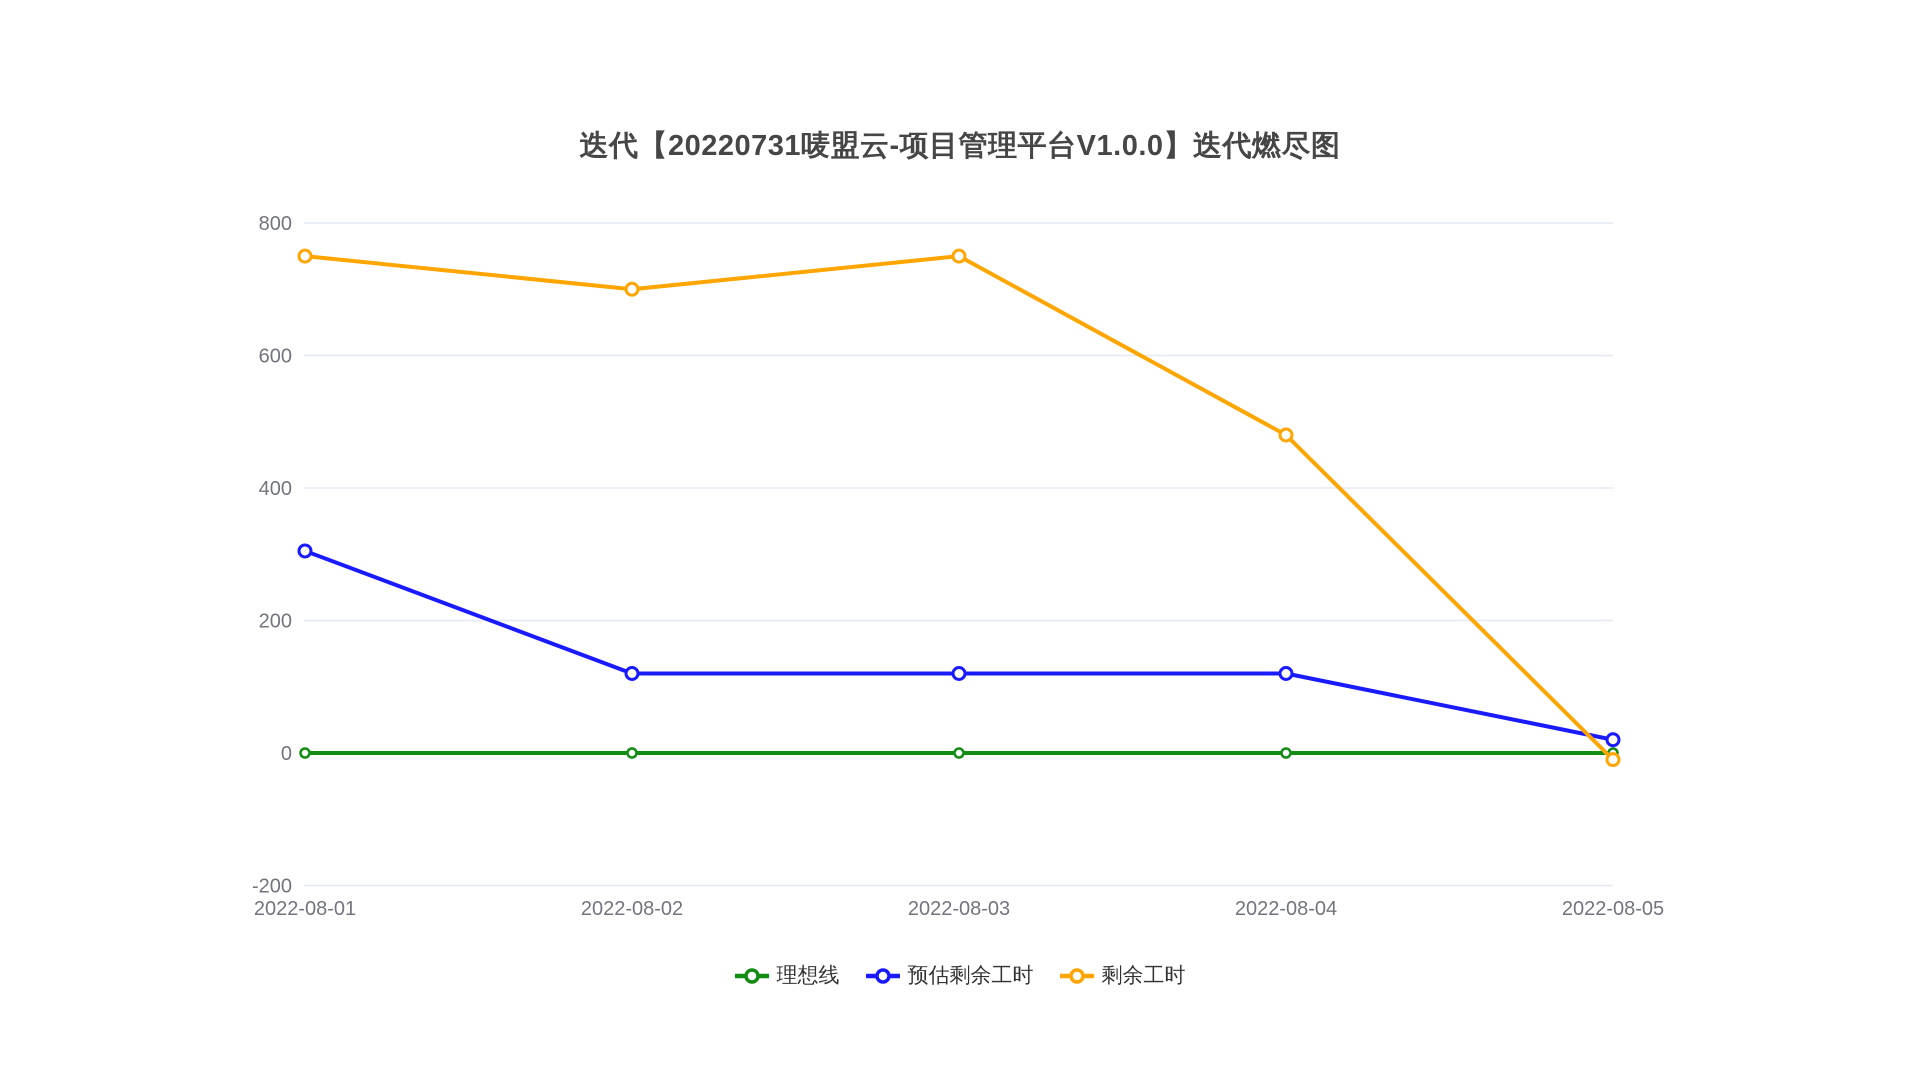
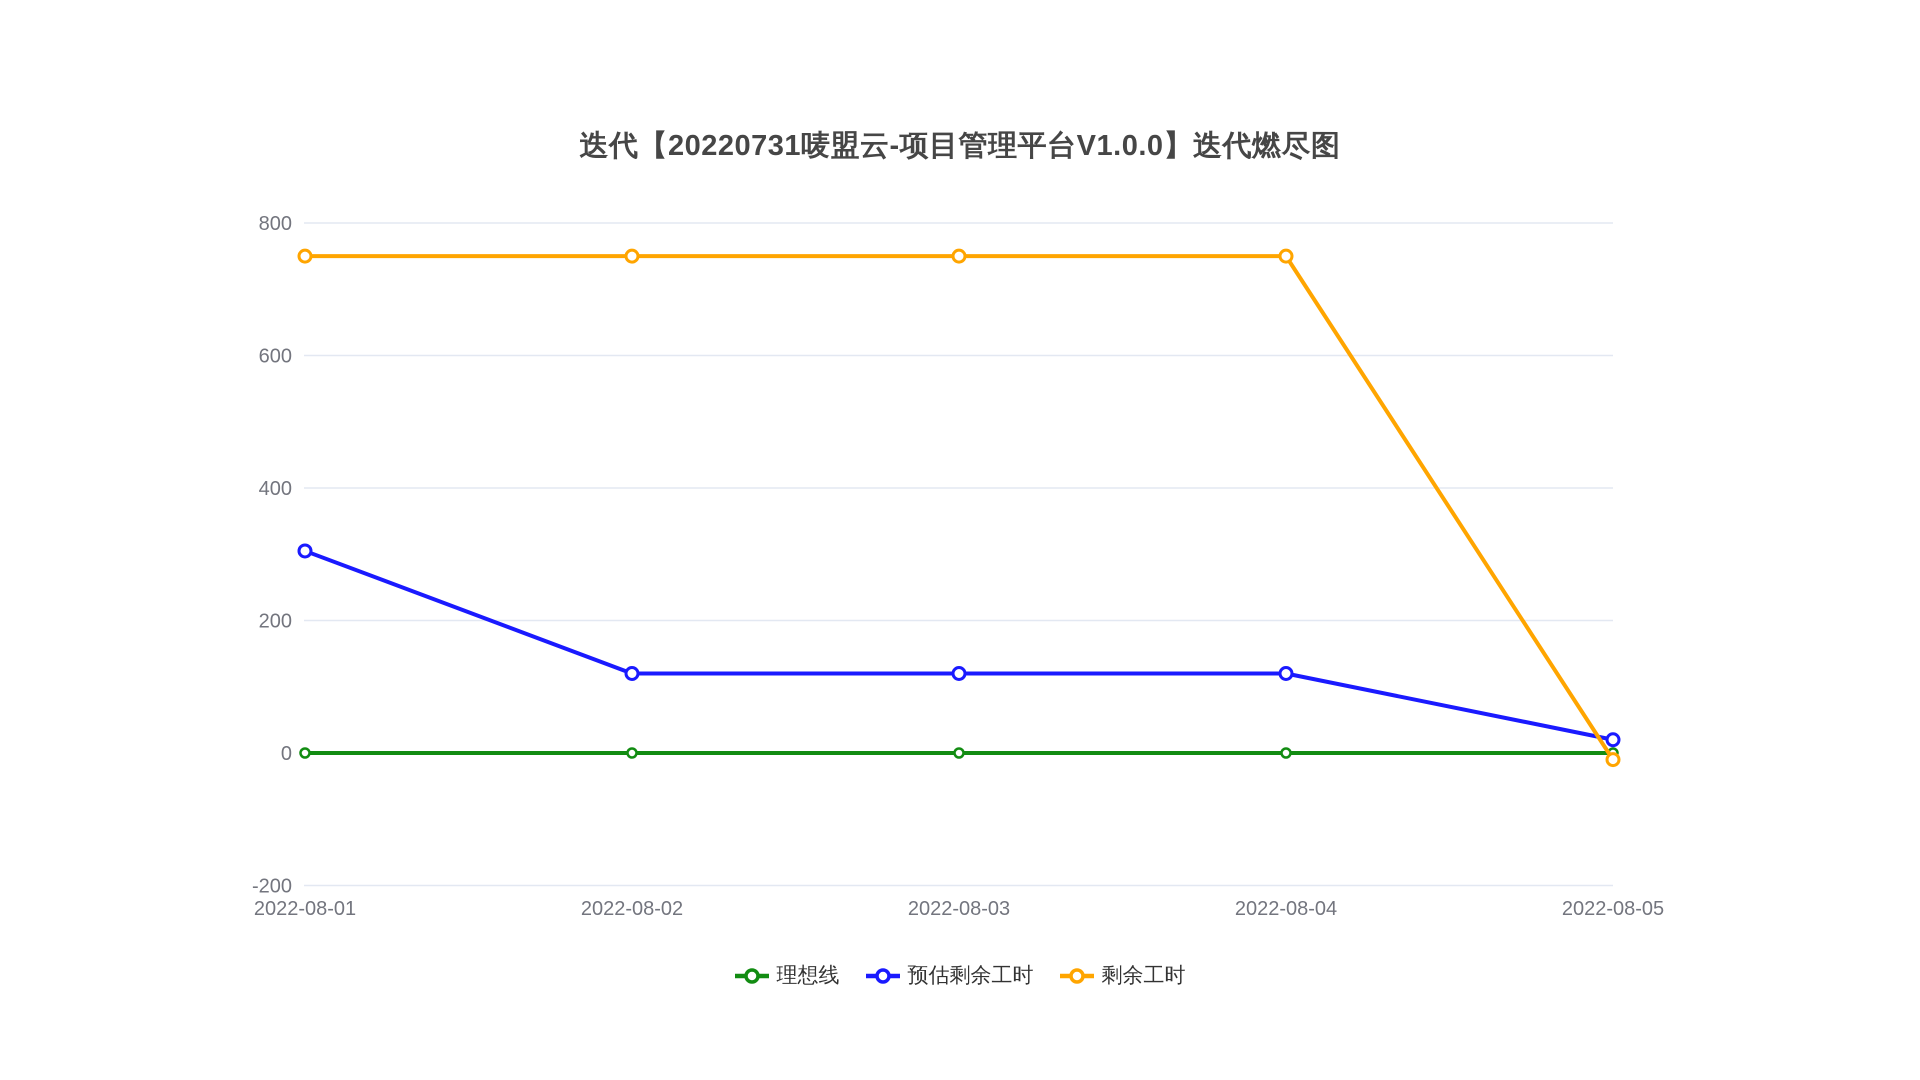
剩余工时/2022-08-02: 700 -> 750
剩余工时/2022-08-04: 480 -> 750
